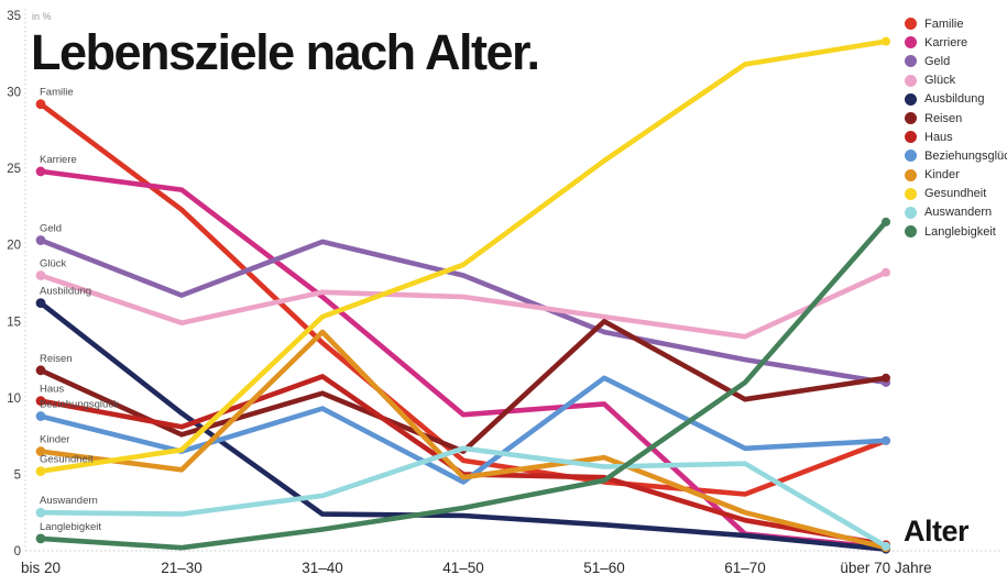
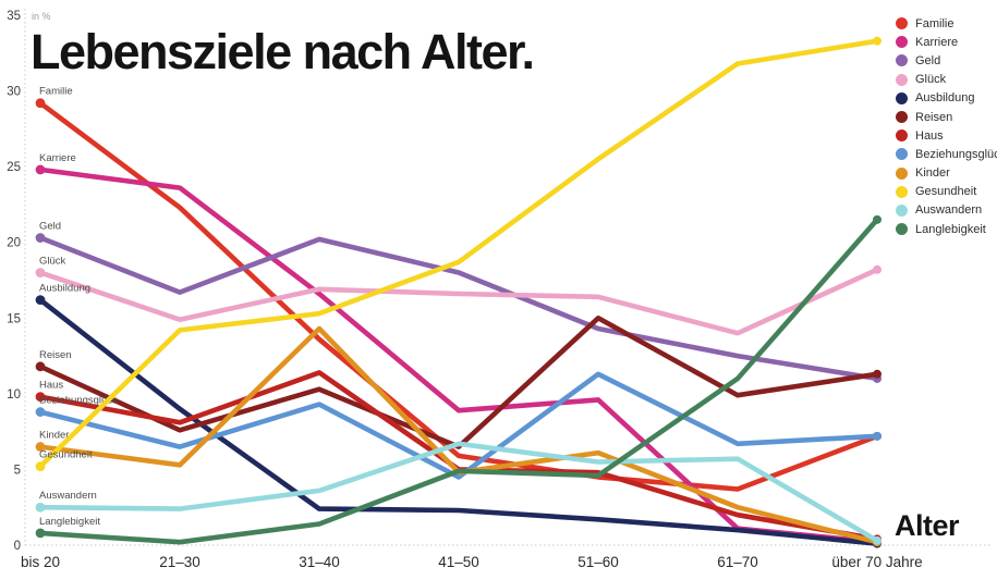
Gesundheit/21–30: 6.6 -> 14.2
Langlebigkeit/41–50: 2.8 -> 4.9
Glück/51–60: 15.3 -> 16.4
